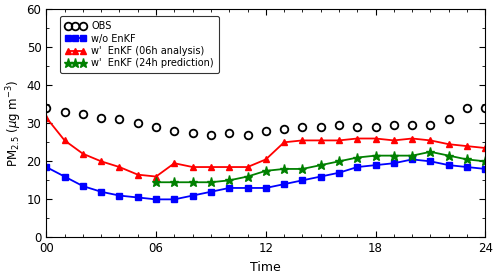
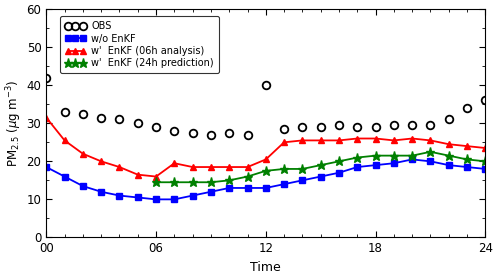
OBS/00: 34.0 -> 42.0
OBS/12: 28.0 -> 40.0
OBS/24: 34.0 -> 36.0
